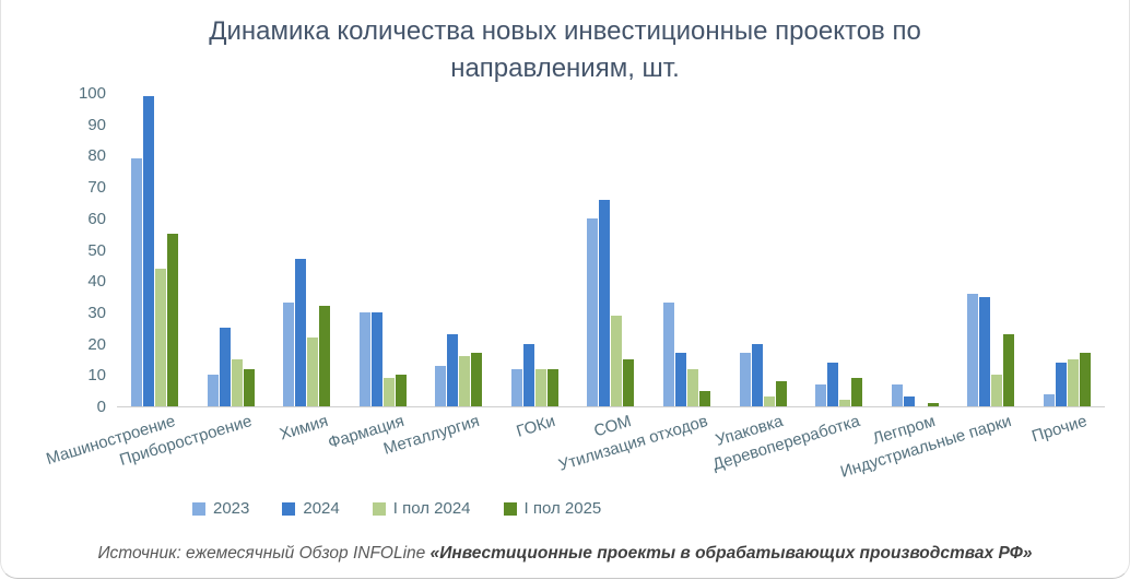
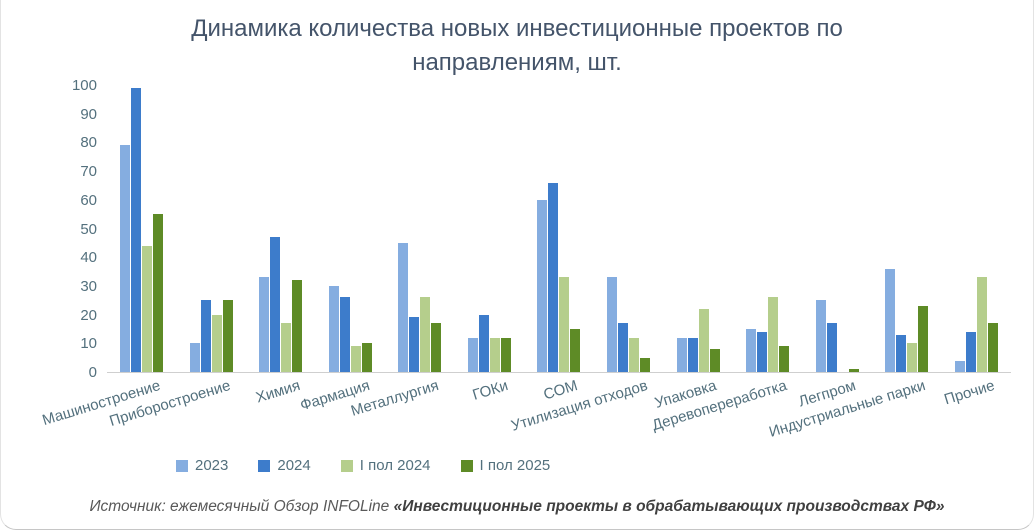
I пол 2024/Приборостроение: 15 -> 20
I пол 2025/Приборостроение: 12 -> 25
I пол 2024/Химия: 22 -> 17
2024/Фармация: 30 -> 26
2023/Металлургия: 13 -> 45
2024/Металлургия: 23 -> 19
I пол 2024/Металлургия: 16 -> 26
I пол 2024/СОМ: 29 -> 33
2023/Упаковка: 17 -> 12
2024/Упаковка: 20 -> 12
I пол 2024/Упаковка: 3 -> 22
2023/Деревопереработка: 7 -> 15
I пол 2024/Деревопереработка: 2 -> 26
2023/Легпром: 7 -> 25
2024/Легпром: 3 -> 17
2024/Индустриальные парки: 35 -> 13
I пол 2024/Прочие: 15 -> 33
